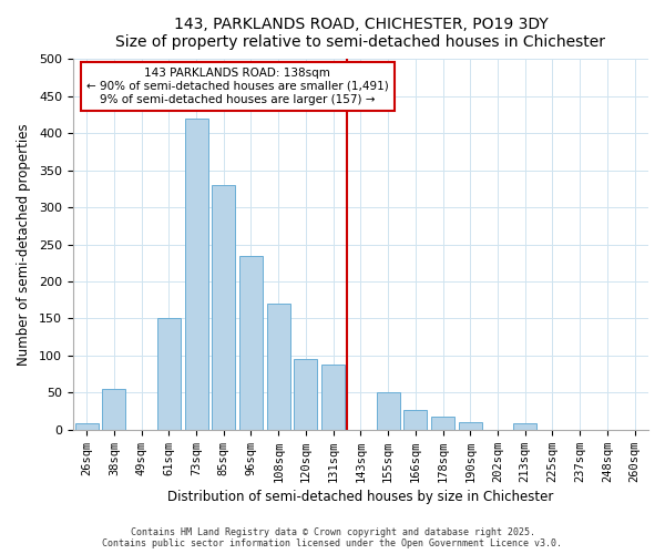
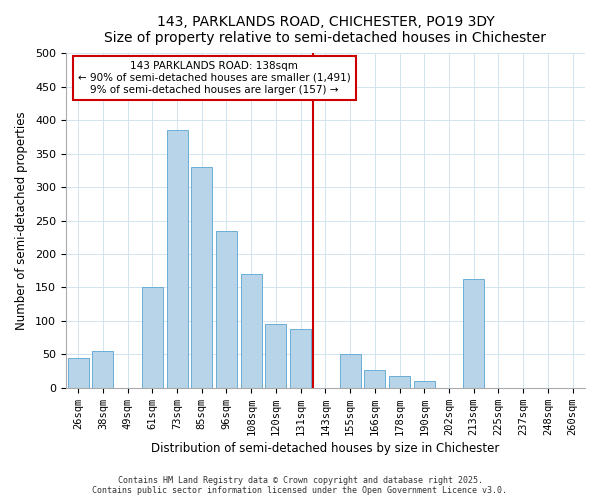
26sqm: 8 -> 44
73sqm: 420 -> 386
213sqm: 8 -> 162
